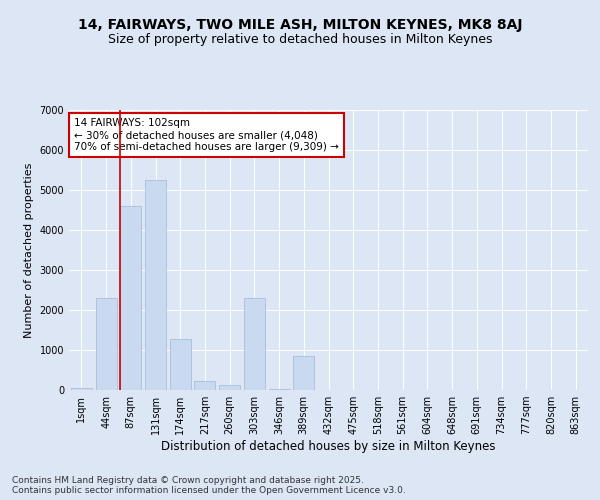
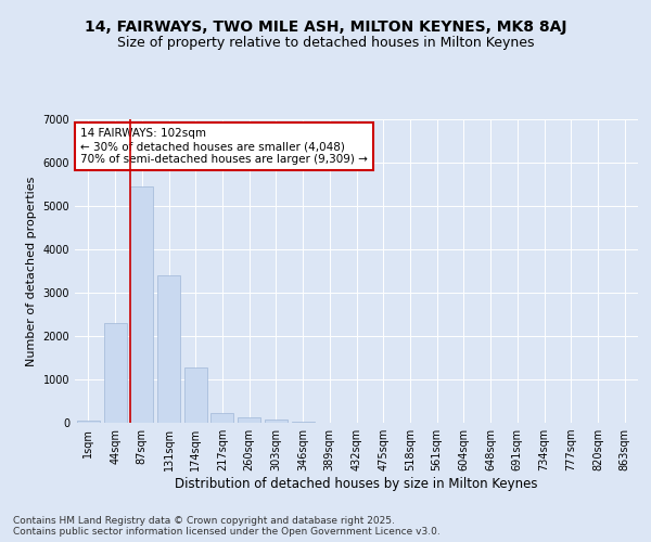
87sqm: 4600 -> 5450
131sqm: 5250 -> 3400
303sqm: 2300 -> 80
389sqm: 850 -> 0
